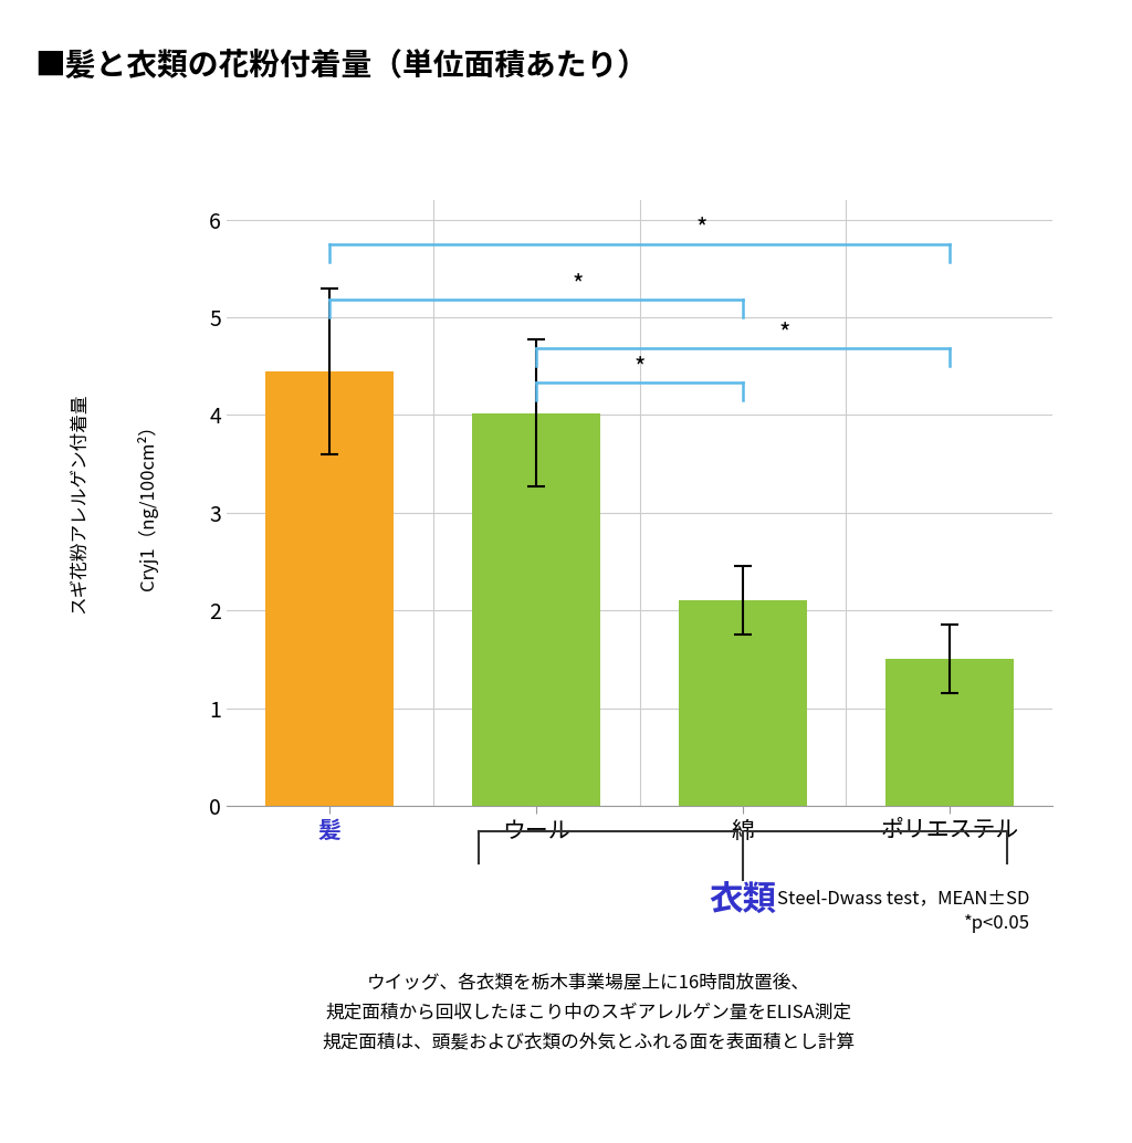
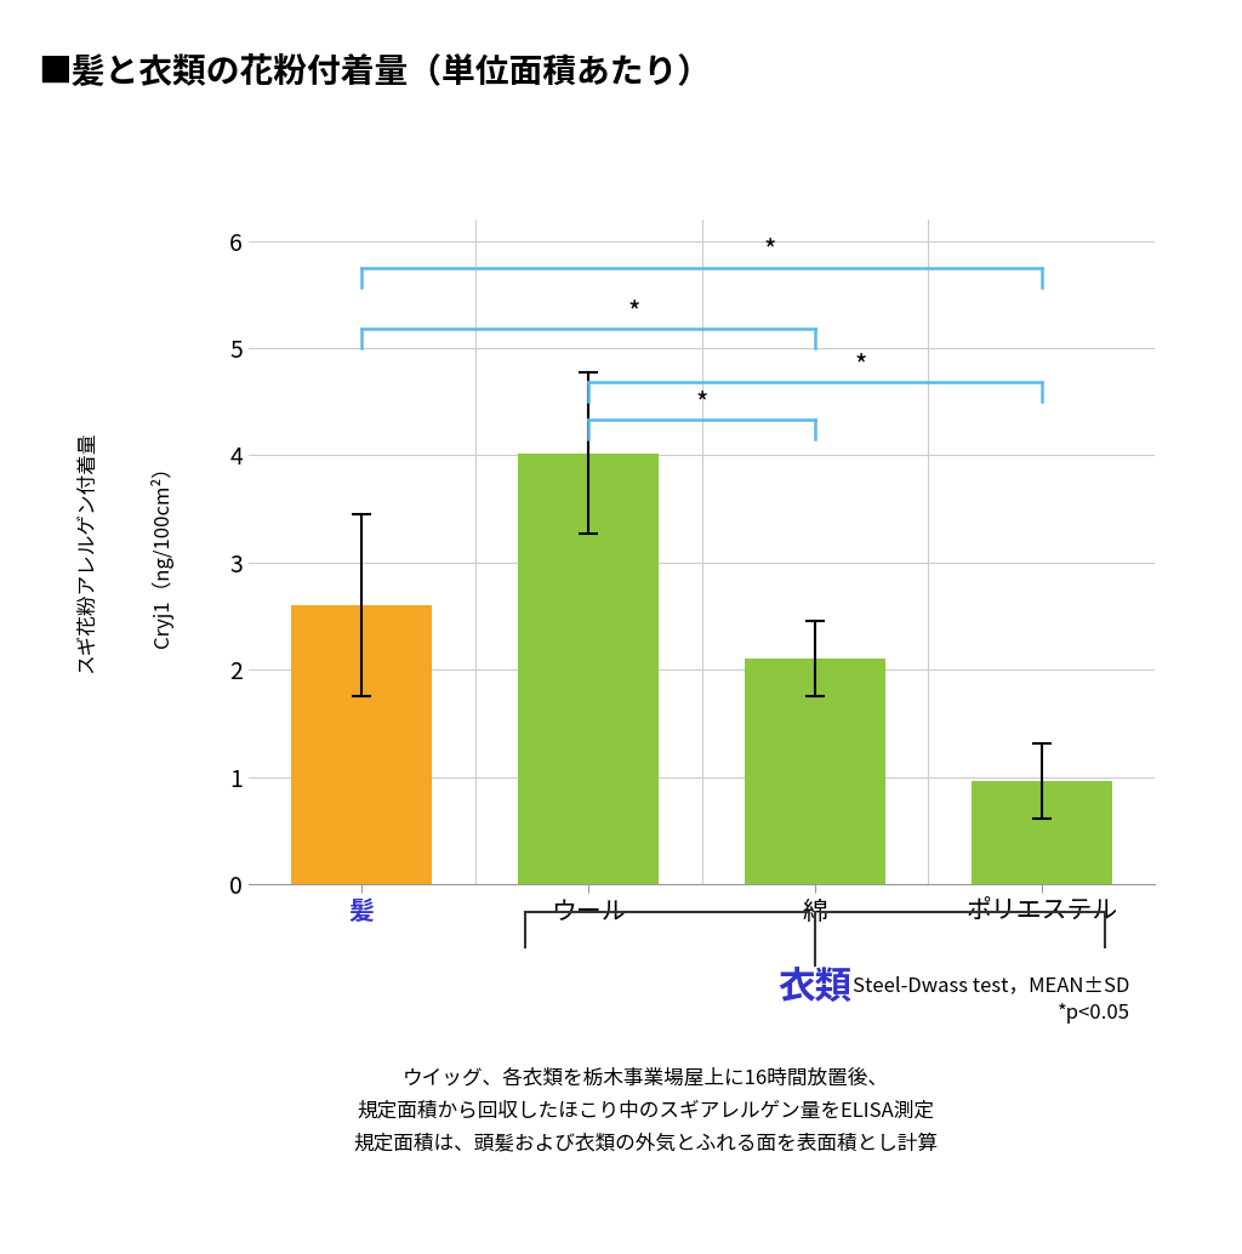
髪: 4.45 -> 2.60
ポリエステル: 1.50 -> 0.96
